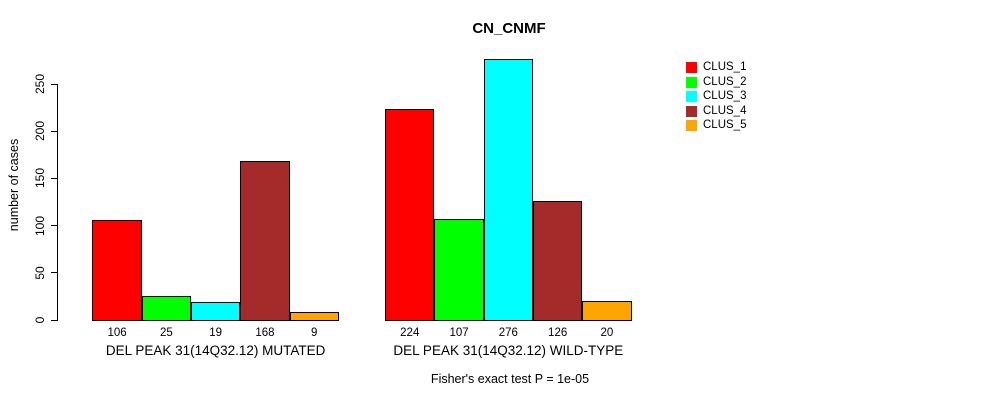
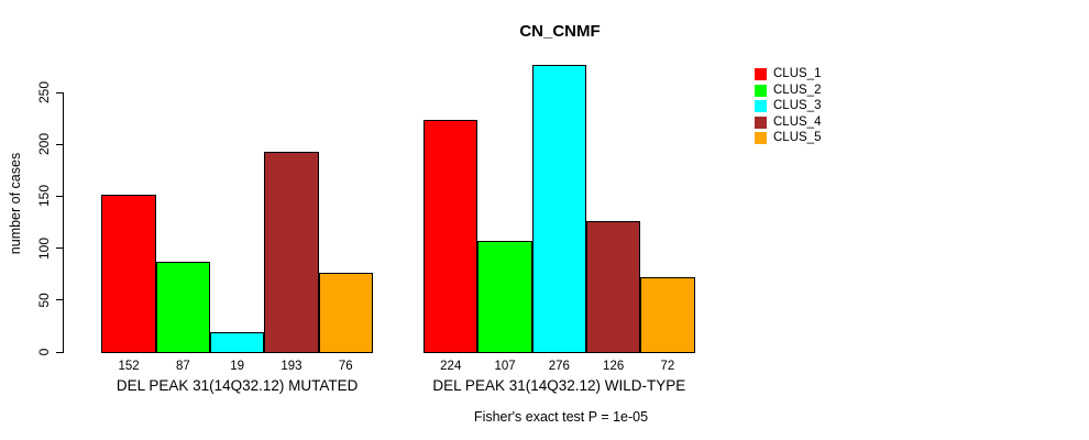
CLUS_1/DEL PEAK 31(14Q32.12) MUTATED: 106 -> 152
CLUS_2/DEL PEAK 31(14Q32.12) MUTATED: 25 -> 87
CLUS_4/DEL PEAK 31(14Q32.12) MUTATED: 168 -> 193
CLUS_5/DEL PEAK 31(14Q32.12) MUTATED: 9 -> 76
CLUS_5/DEL PEAK 31(14Q32.12) WILD-TYPE: 20 -> 72
